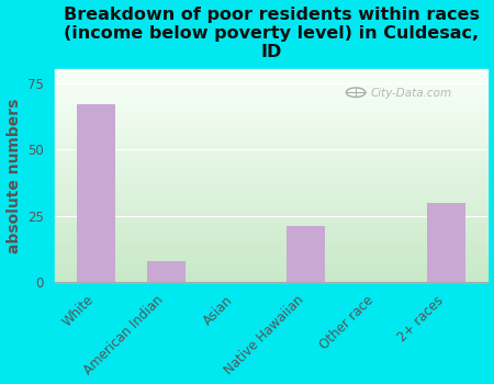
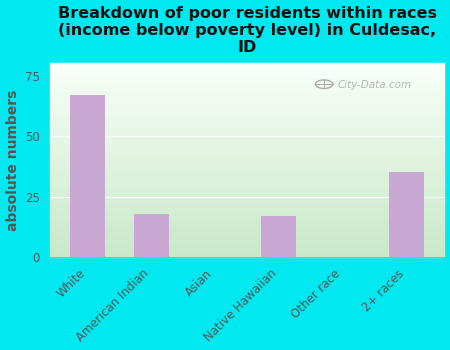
American Indian: 8 -> 18
Native Hawaiian: 21 -> 17
2+ races: 30 -> 35
